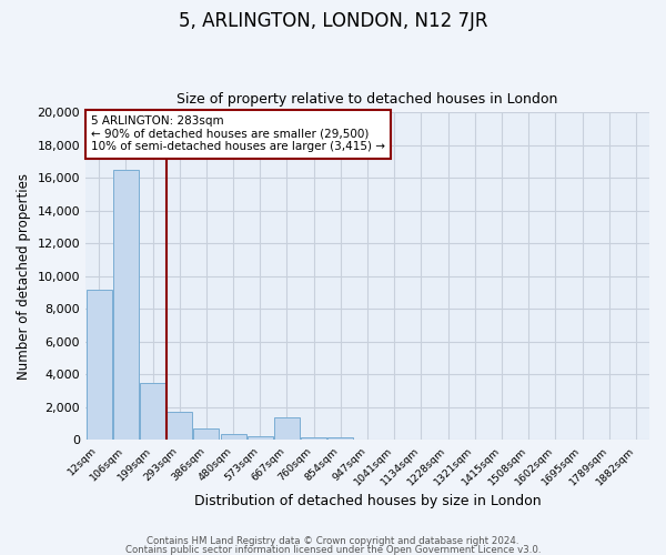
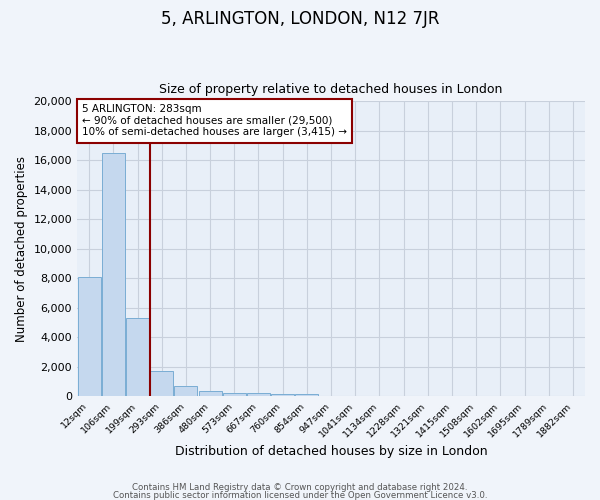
12sqm: 9,200 -> 8,100
199sqm: 3,500 -> 5,300
667sqm: 1,400 -> 200
